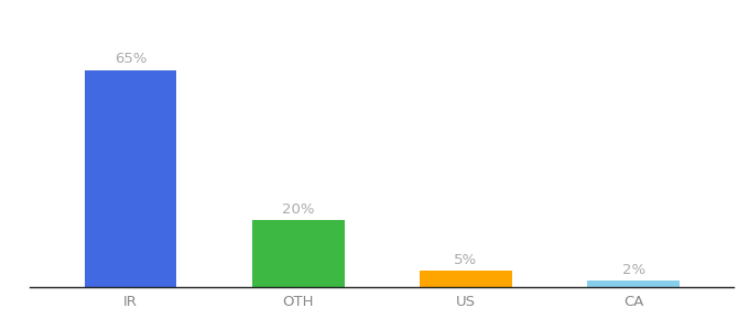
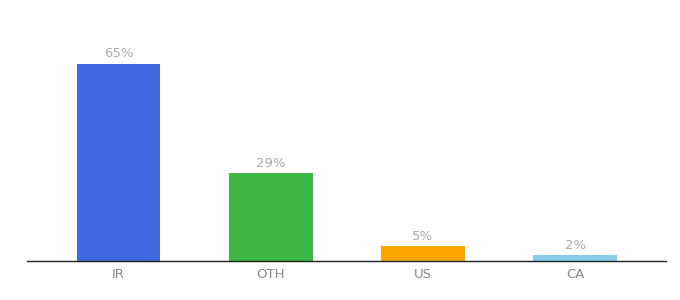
OTH: 20% -> 29%
